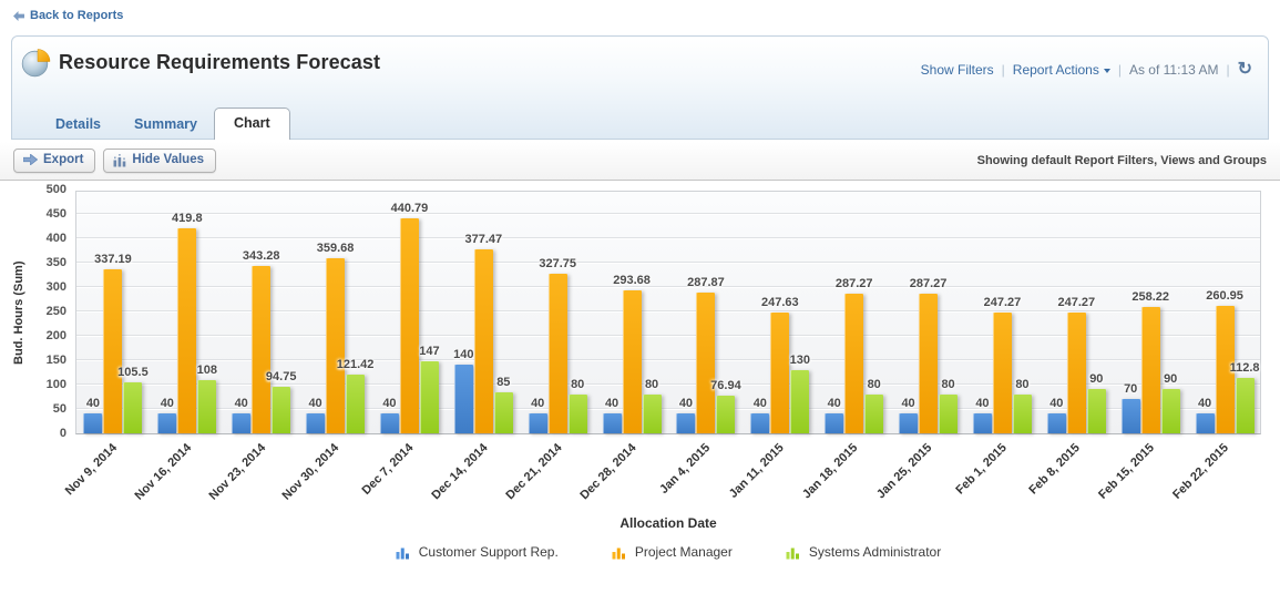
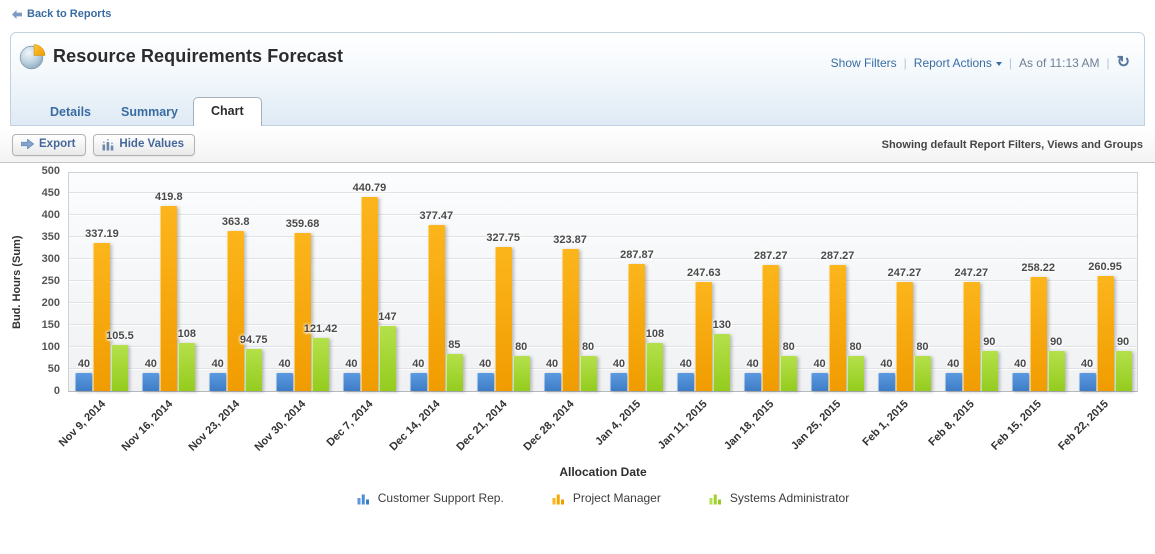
Project Manager/Nov 23, 2014: 343.28 -> 363.8
Customer Support Rep./Dec 14, 2014: 140 -> 40
Project Manager/Dec 28, 2014: 293.68 -> 323.87
Systems Administrator/Jan 4, 2015: 76.94 -> 108
Customer Support Rep./Feb 15, 2015: 70 -> 40
Systems Administrator/Feb 22, 2015: 112.8 -> 90
